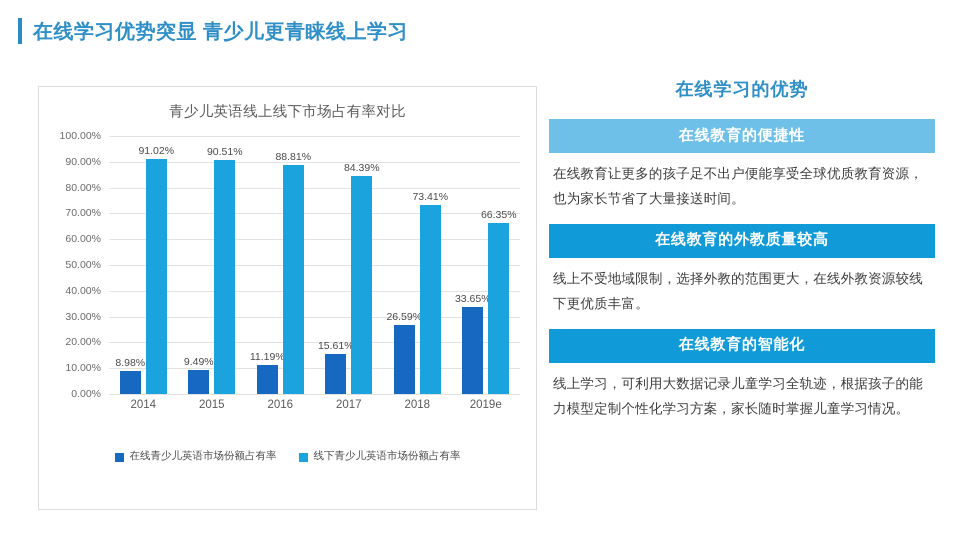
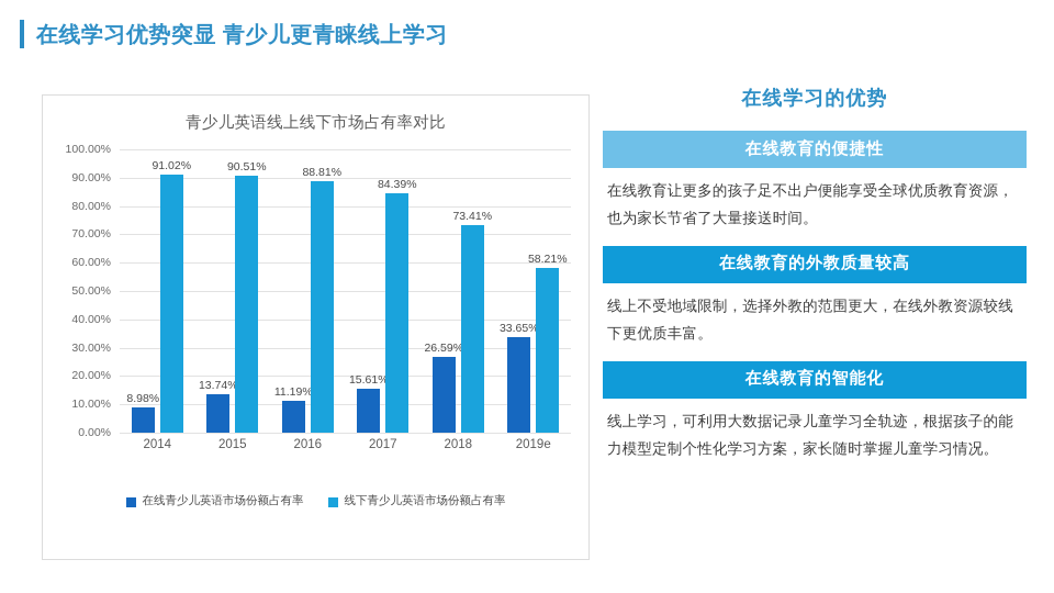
在线青少儿英语市场份额占有率/2015: 9.49% -> 13.74%
线下青少儿英语市场份额占有率/2019e: 66.35% -> 58.21%
